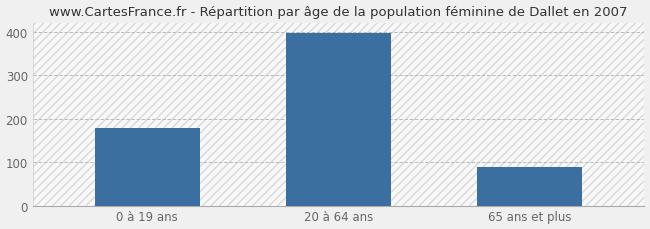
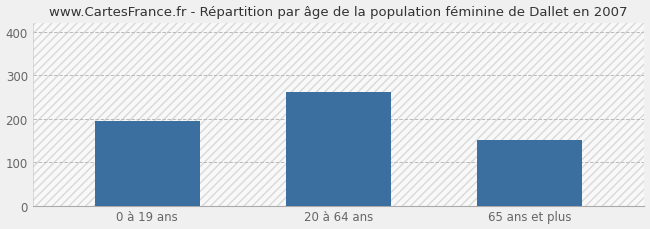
0 à 19 ans: 178 -> 195
20 à 64 ans: 396 -> 260
65 ans et plus: 88 -> 150
